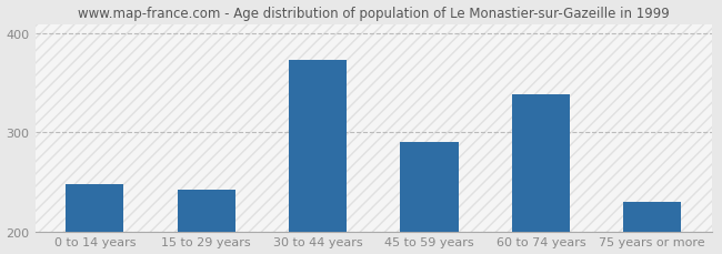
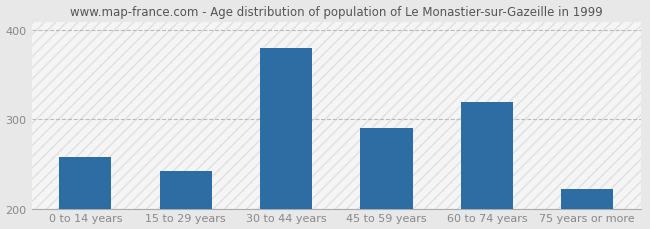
0 to 14 years: 248 -> 258
30 to 44 years: 373 -> 380
60 to 74 years: 339 -> 320
75 years or more: 230 -> 222
